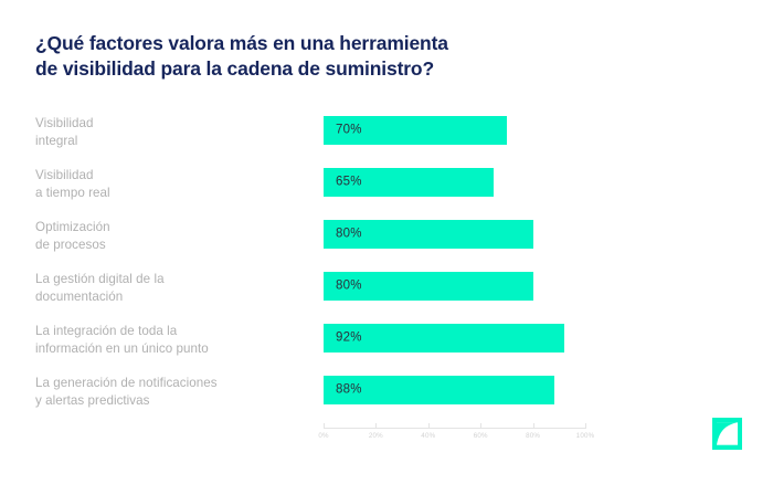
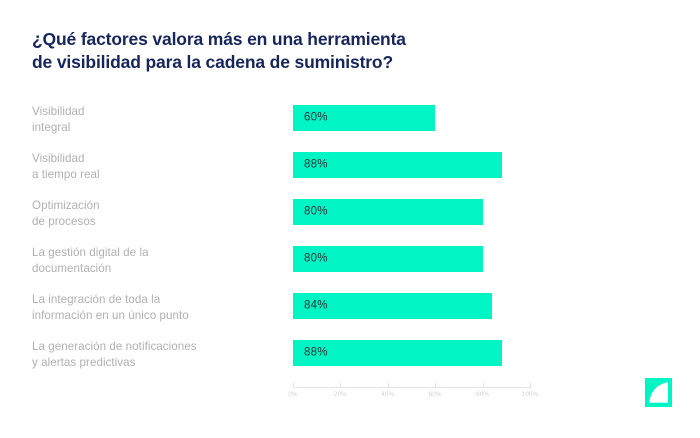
Visibilidad integral: 70% -> 60%
Visibilidad a tiempo real: 65% -> 88%
La integración de toda la información en un único punto: 92% -> 84%
